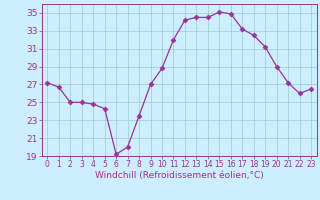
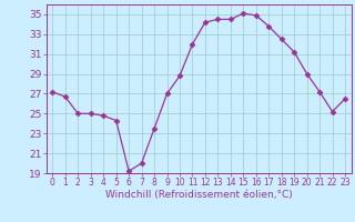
17: 33.2 -> 33.8
22: 26.0 -> 25.2
